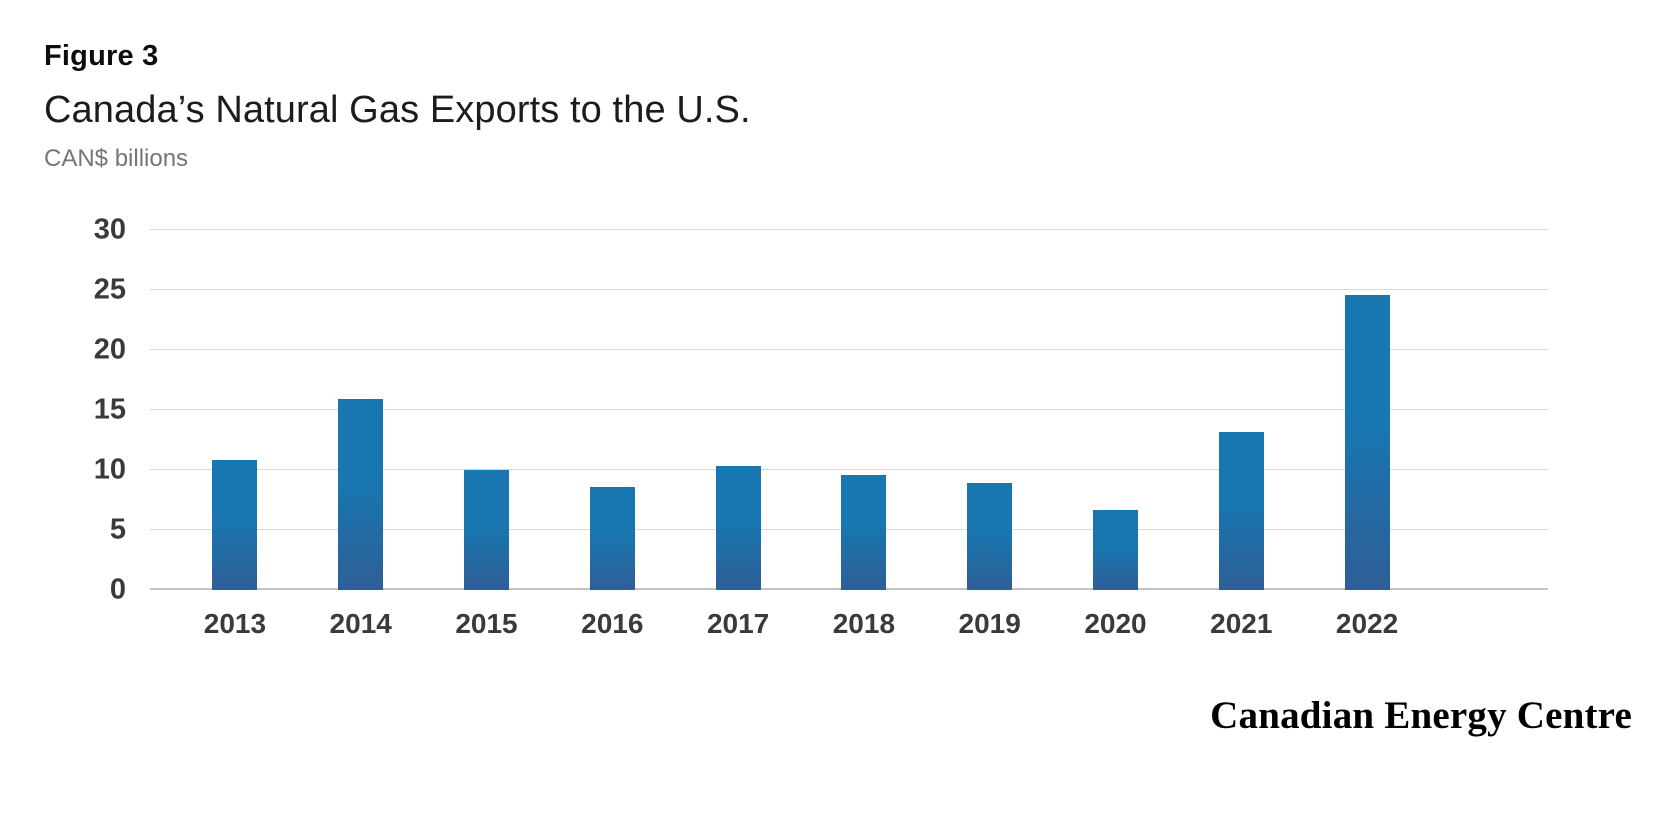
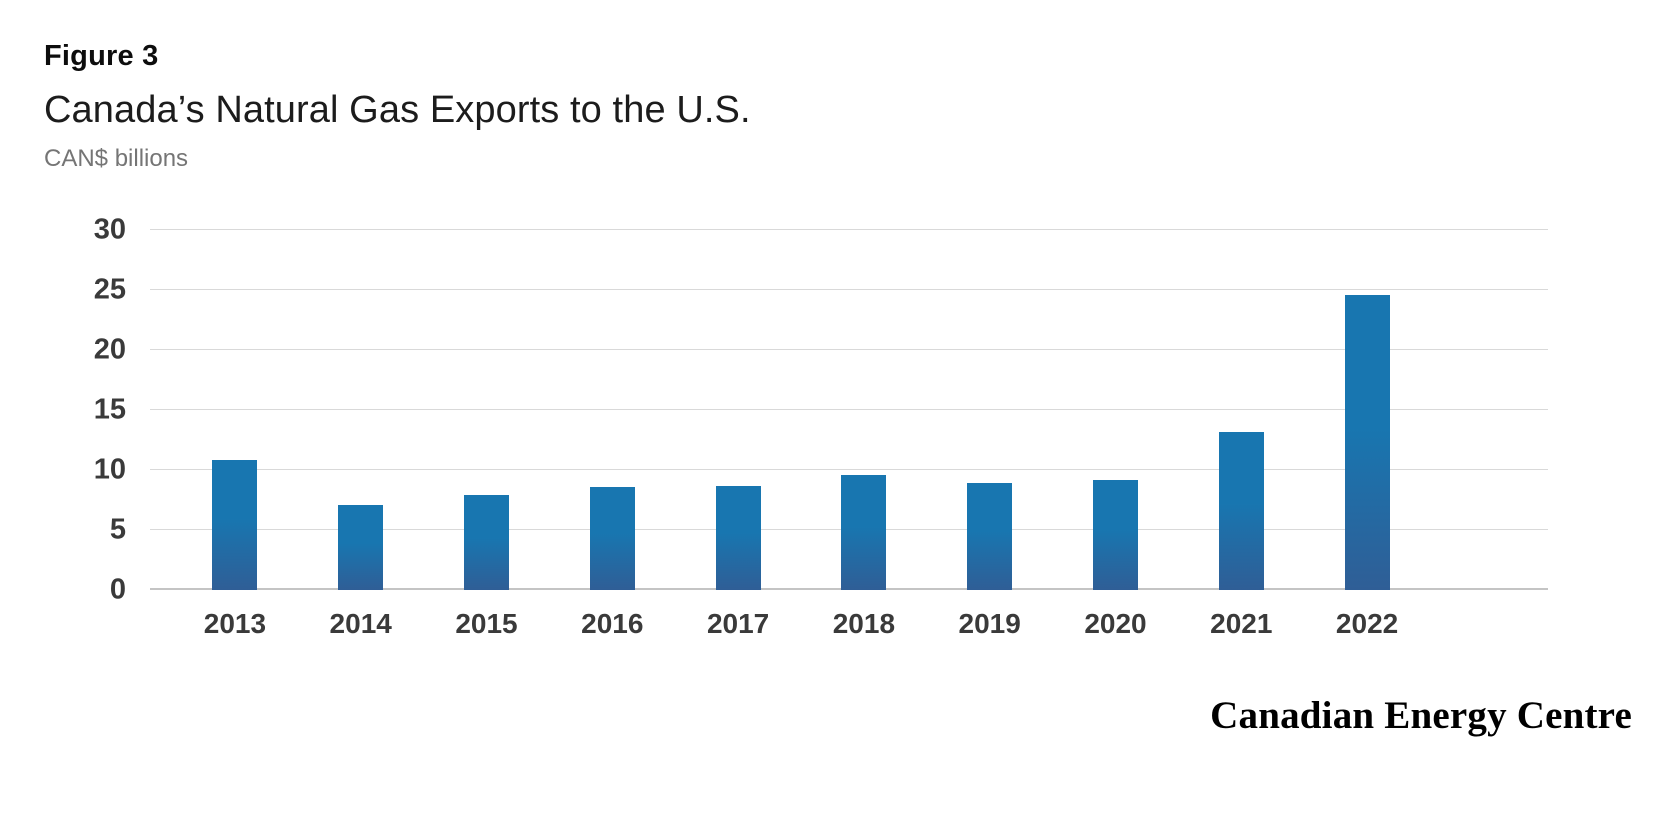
2014: 15.9 -> 7.1
2015: 10.0 -> 7.9
2017: 10.3 -> 8.7
2020: 6.7 -> 9.2
